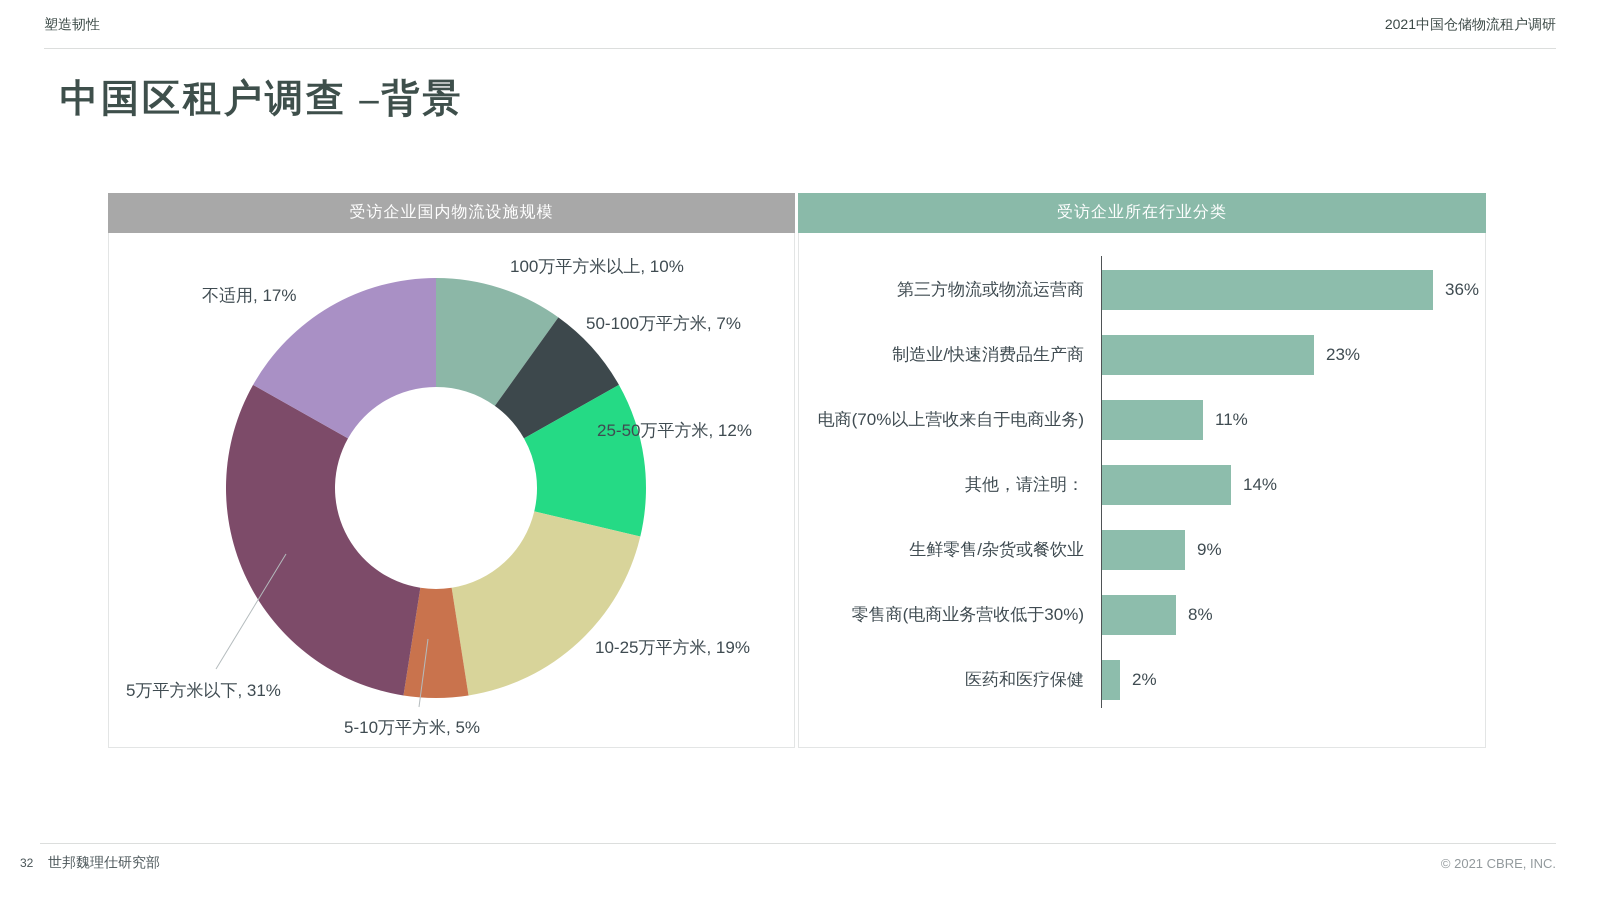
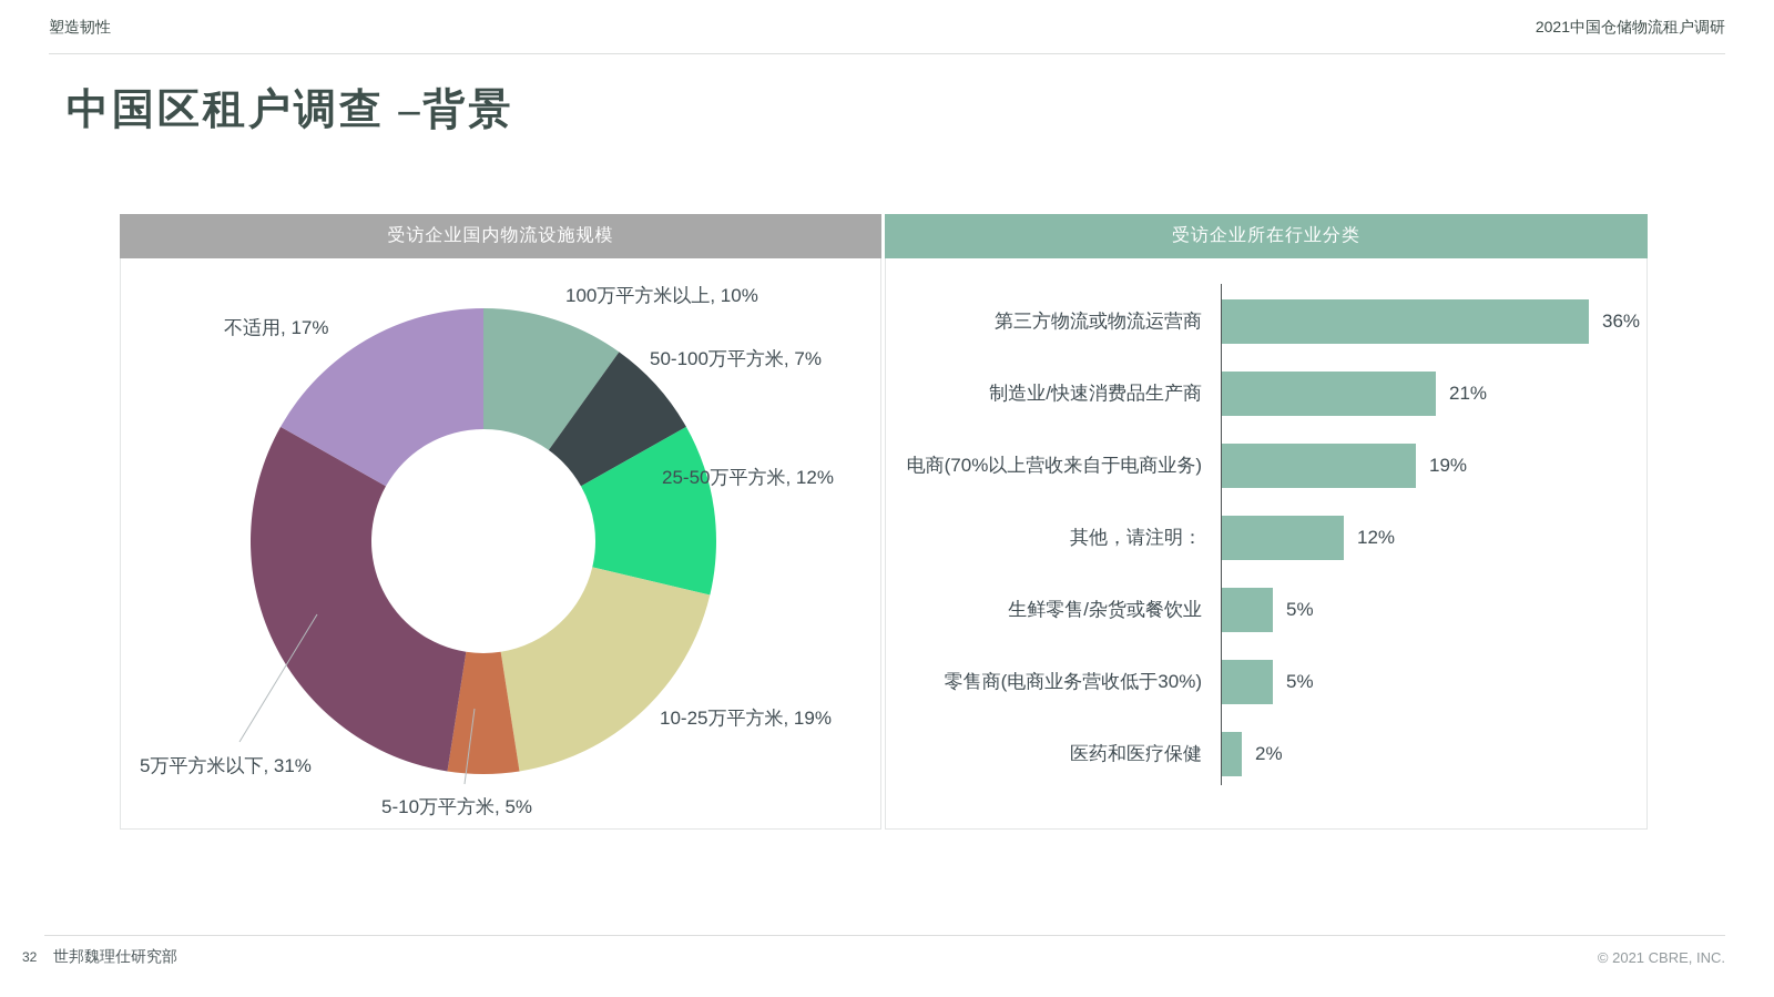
受访企业所在行业分类/制造业/快速消费品生产商: 23% -> 21%
受访企业所在行业分类/电商(70%以上营收来自于电商业务): 11% -> 19%
受访企业所在行业分类/其他，请注明：: 14% -> 12%
受访企业所在行业分类/生鲜零售/杂货或餐饮业: 9% -> 5%
受访企业所在行业分类/零售商(电商业务营收低于30%): 8% -> 5%
